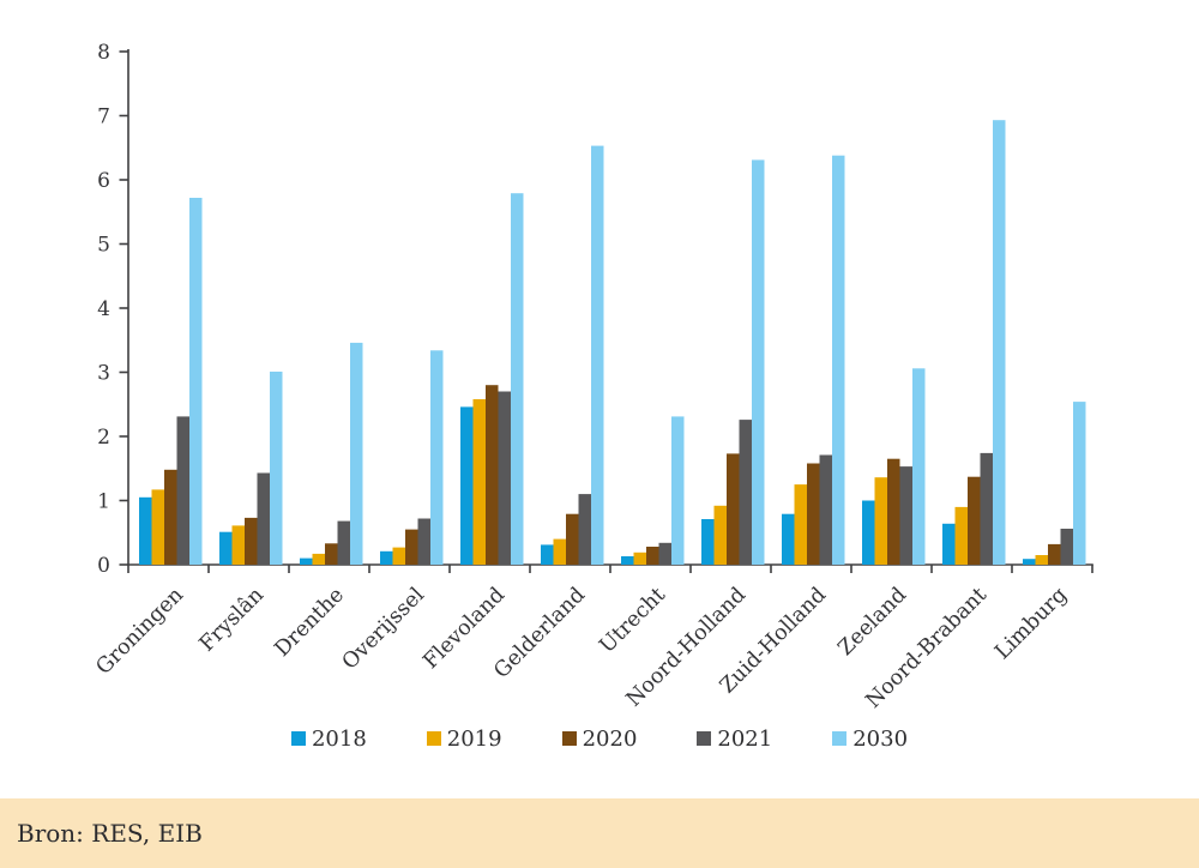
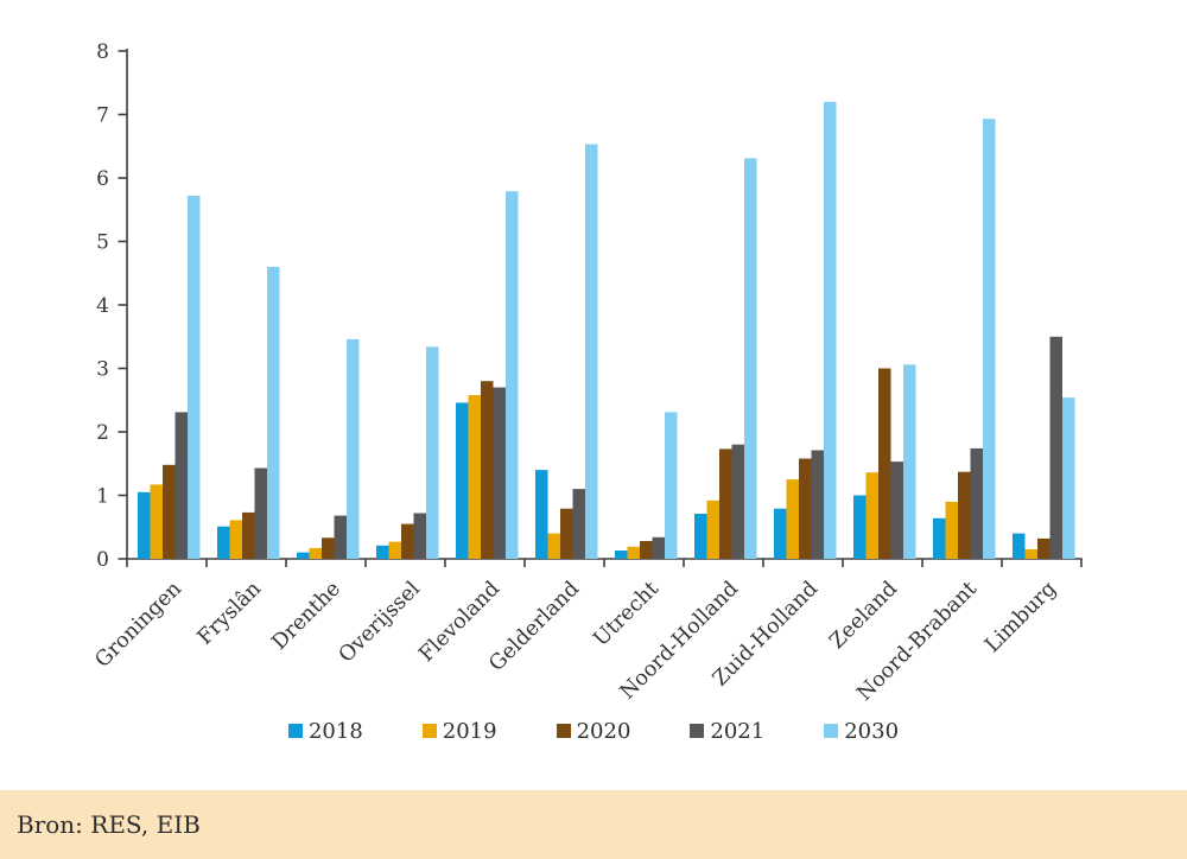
2030/Fryslân: 3.0 -> 4.6
2018/Gelderland: 0.3 -> 1.4
2021/Noord-Holland: 2.3 -> 1.8
2030/Zuid-Holland: 6.4 -> 7.2
2020/Zeeland: 1.6 -> 3.0
2018/Limburg: 0.1 -> 0.4
2021/Limburg: 0.6 -> 3.5
